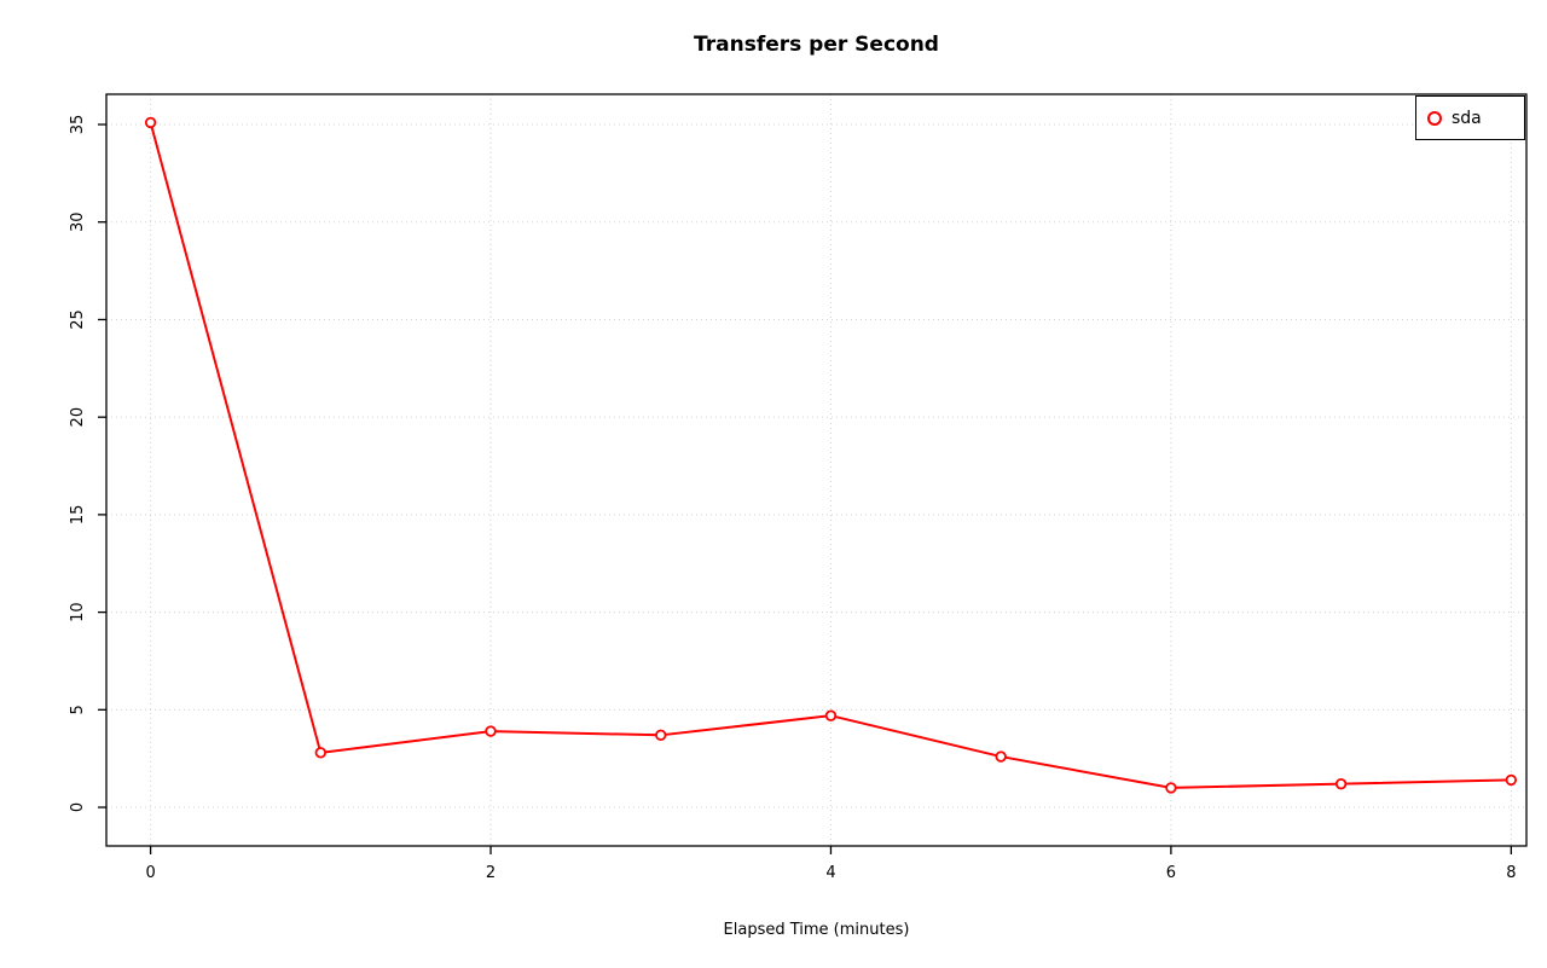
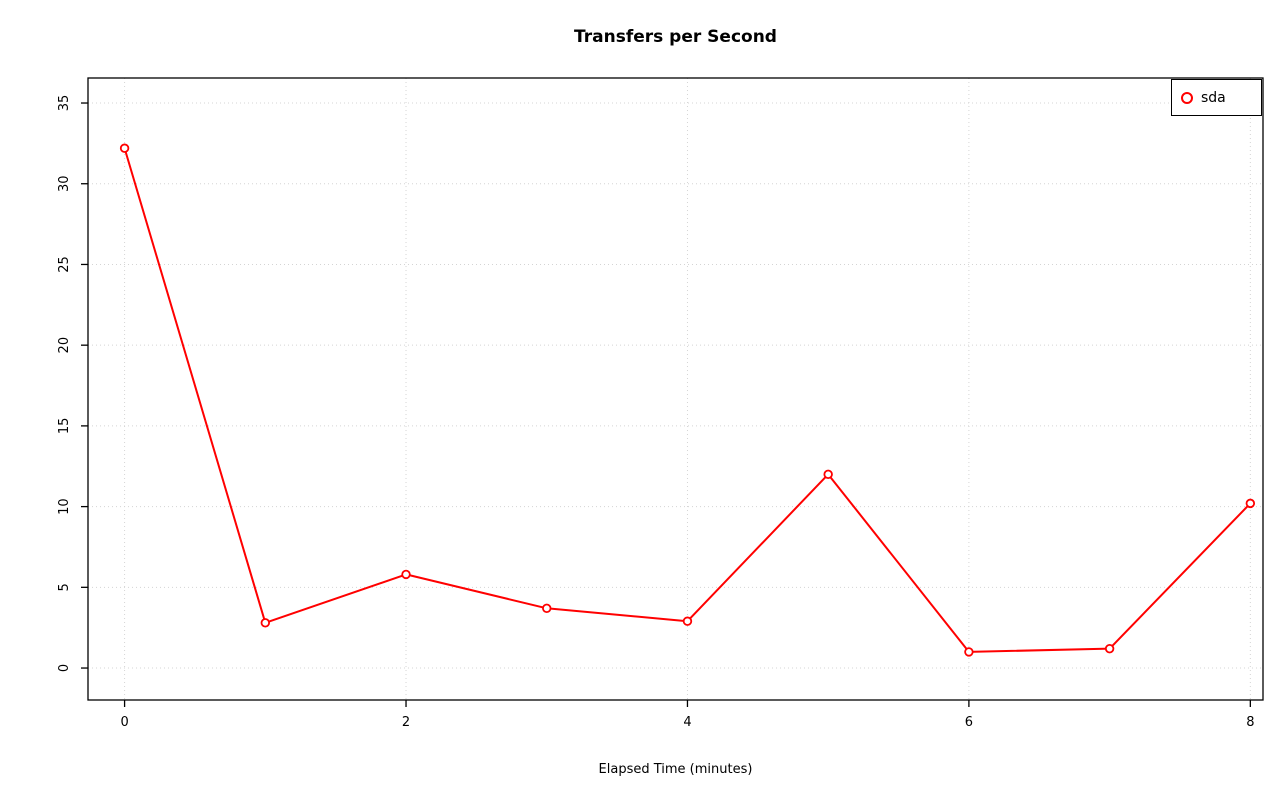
0: 35.1 -> 32.2
2: 3.9 -> 5.8
4: 4.7 -> 2.9
5: 2.6 -> 12.0
8: 1.4 -> 10.2
